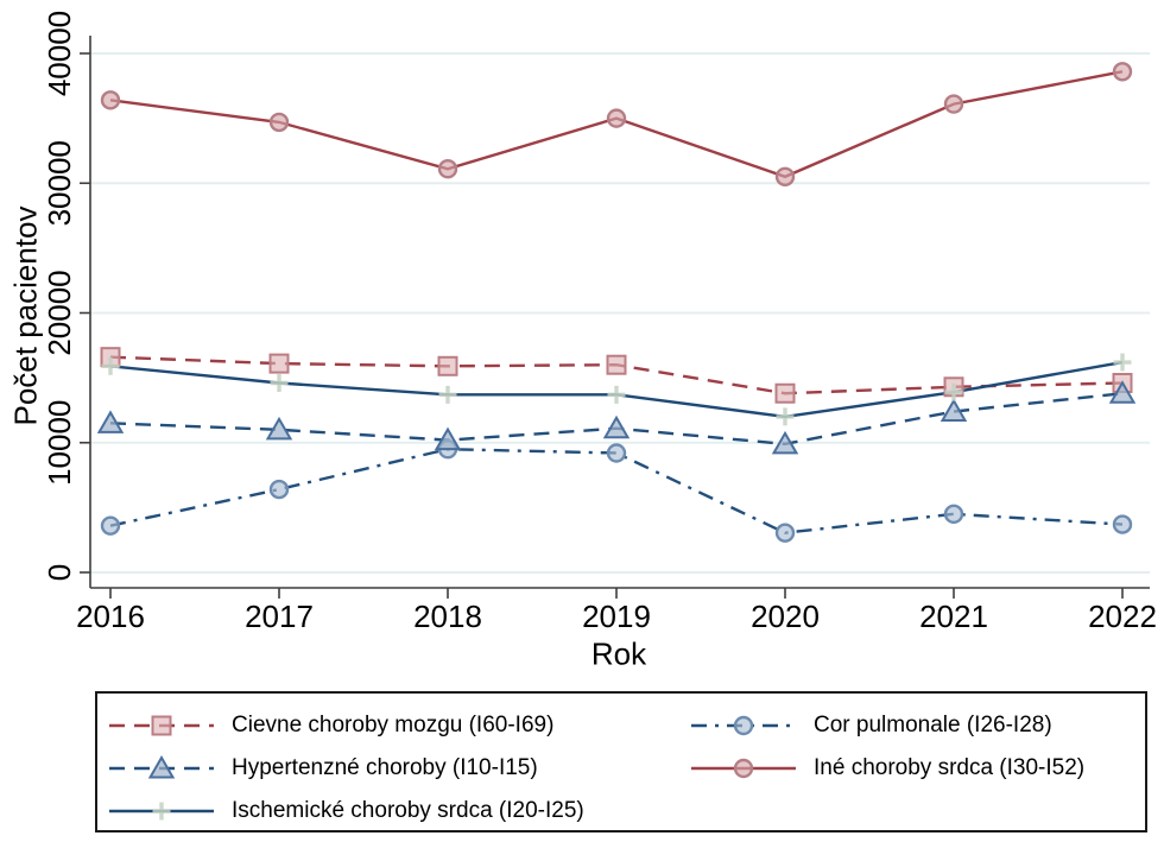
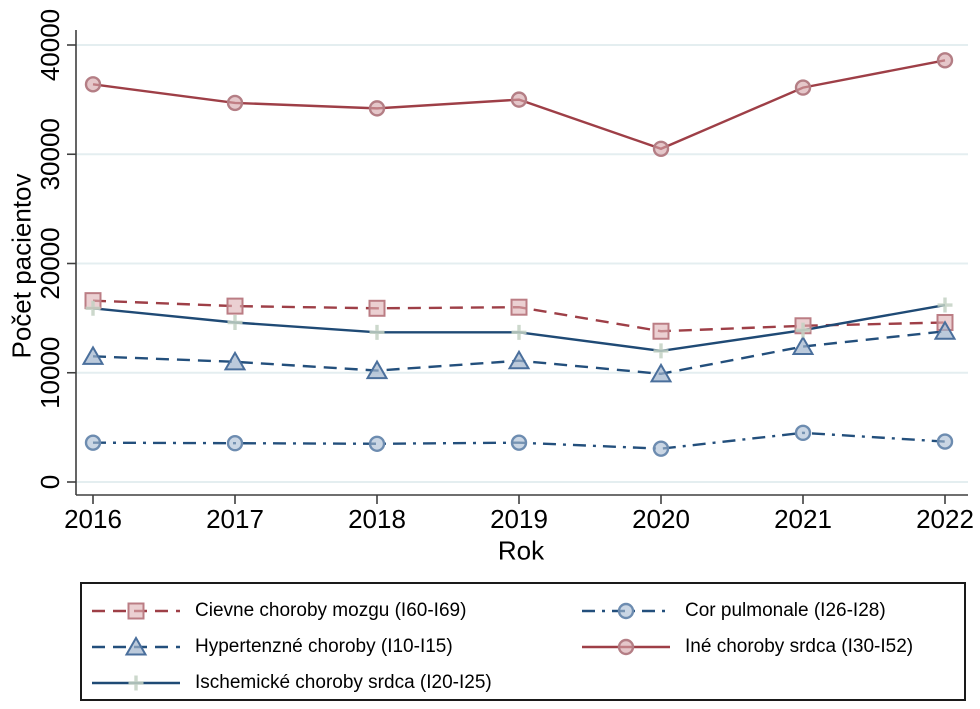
Cor pulmonale (I26-I28)/2017: 6400 -> 3600
Cor pulmonale (I26-I28)/2018: 9500 -> 3500
Iné choroby srdca (I30-I52)/2018: 31100 -> 34200
Cor pulmonale (I26-I28)/2019: 9200 -> 3600
